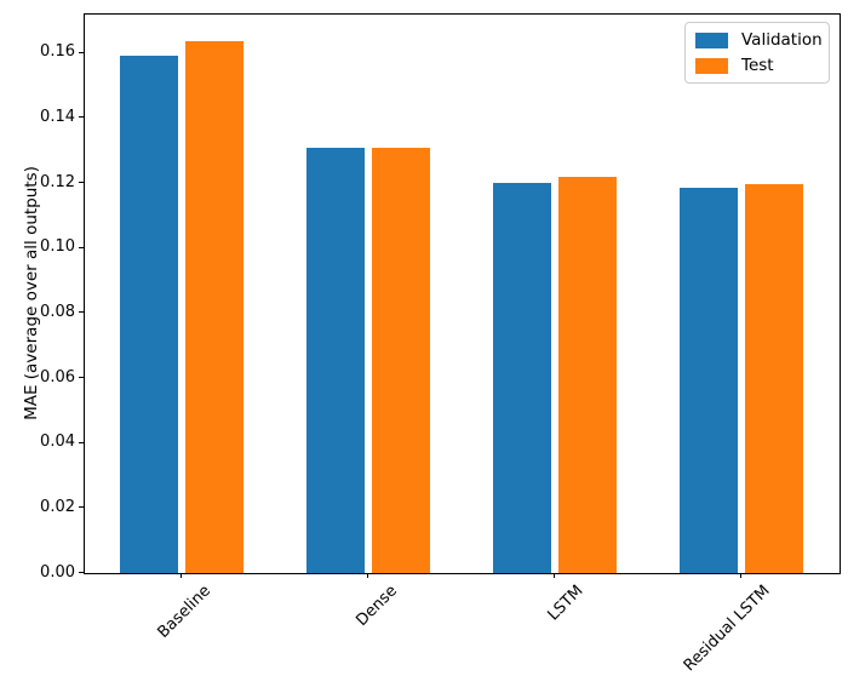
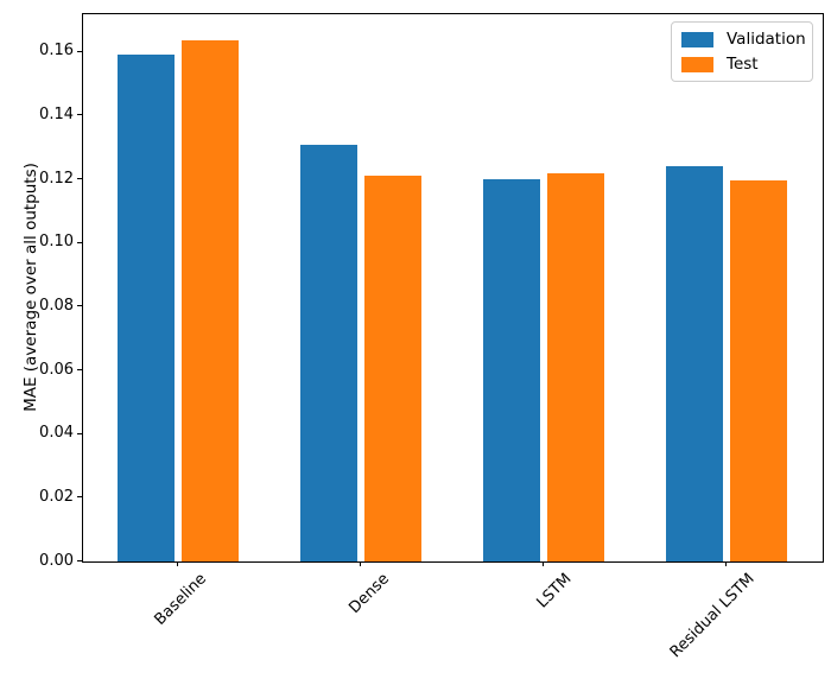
Test/Dense: 0.131 -> 0.121
Validation/Residual LSTM: 0.118 -> 0.124
